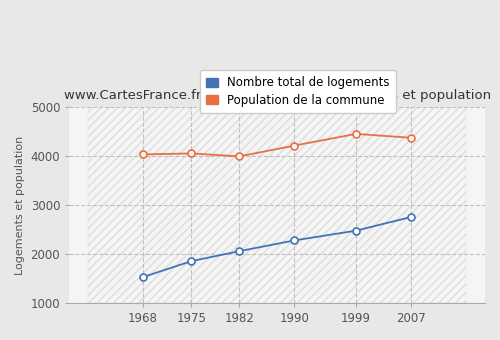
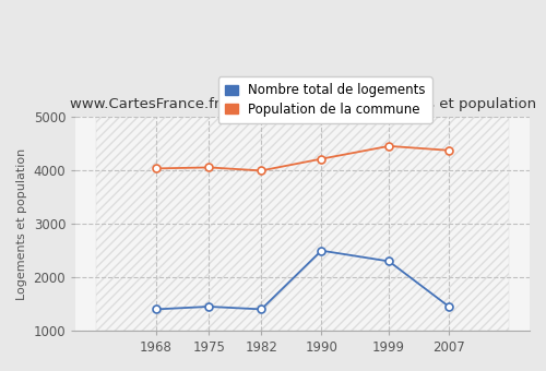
Nombre total de logements/1968: 1530 -> 1400
Nombre total de logements/1975: 1860 -> 1450
Nombre total de logements/1982: 2060 -> 1400
Nombre total de logements/1990: 2280 -> 2500
Nombre total de logements/1999: 2480 -> 2300
Nombre total de logements/2007: 2760 -> 1450
